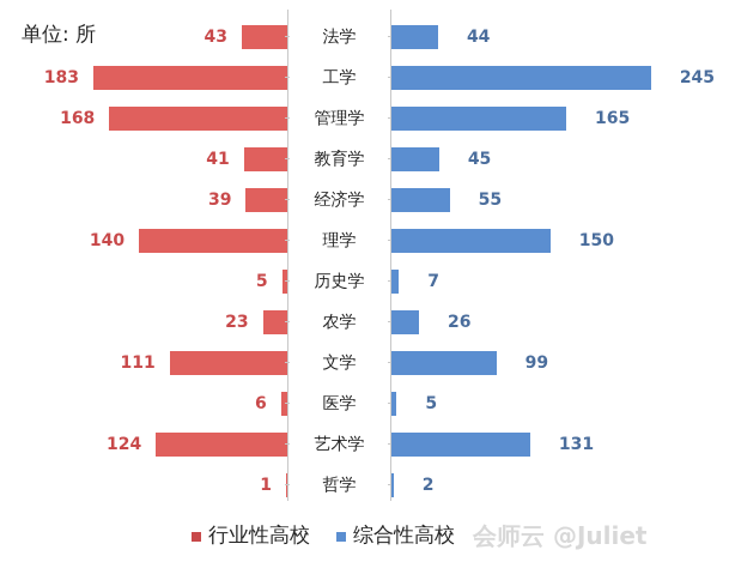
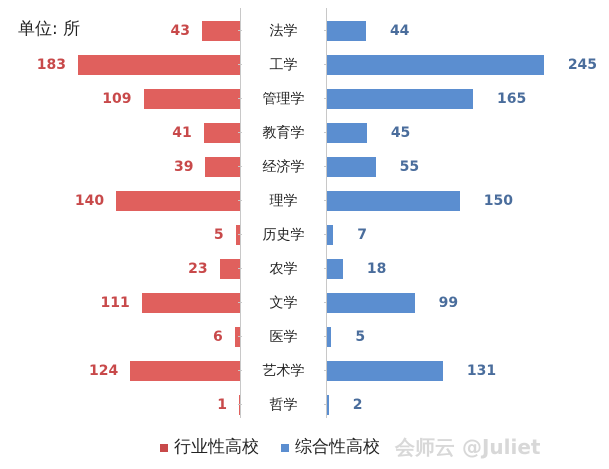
行业性高校/管理学: 168 -> 109
综合性高校/农学: 26 -> 18
